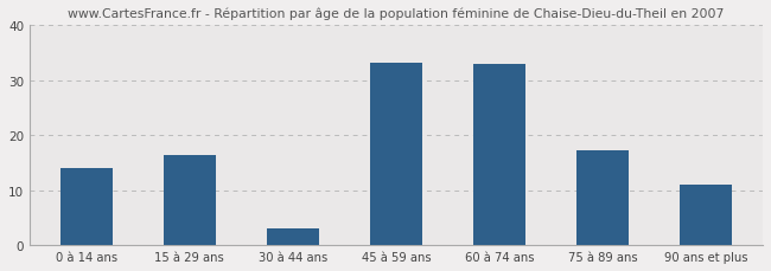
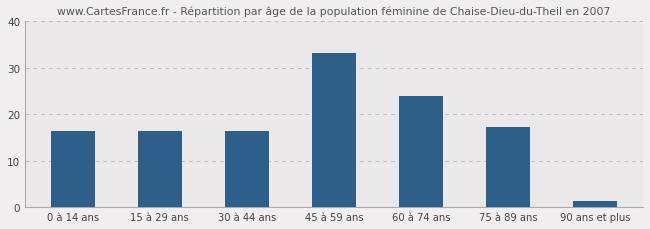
0 à 14 ans: 14.0 -> 16.3
30 à 44 ans: 3.0 -> 16.3
60 à 74 ans: 33.0 -> 24.0
90 ans et plus: 11.0 -> 1.3
